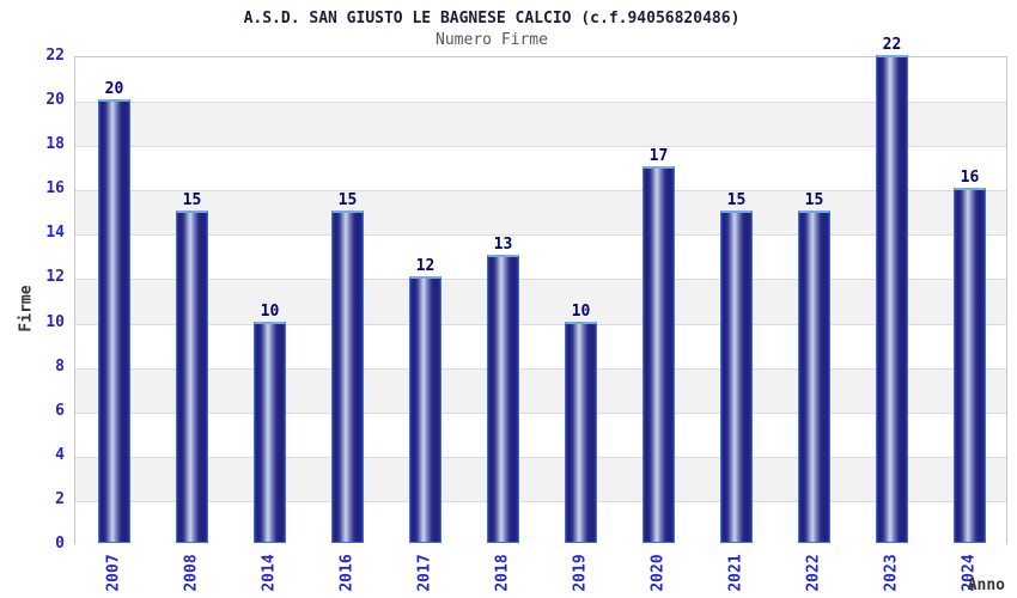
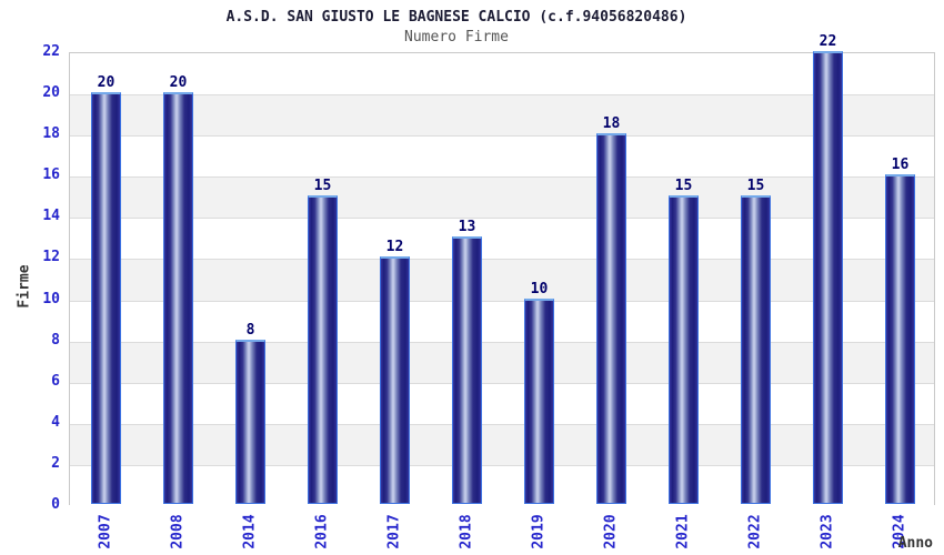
2008: 15 -> 20
2014: 10 -> 8
2020: 17 -> 18
